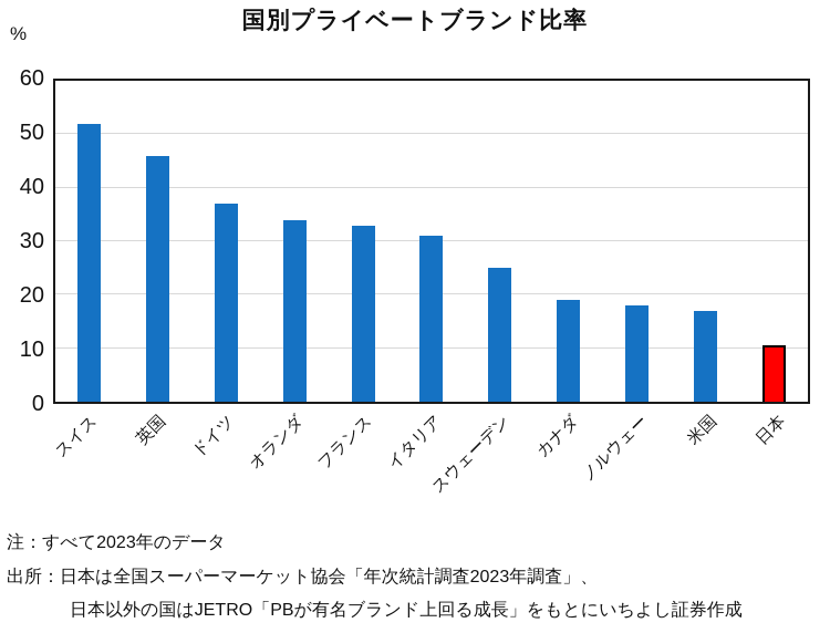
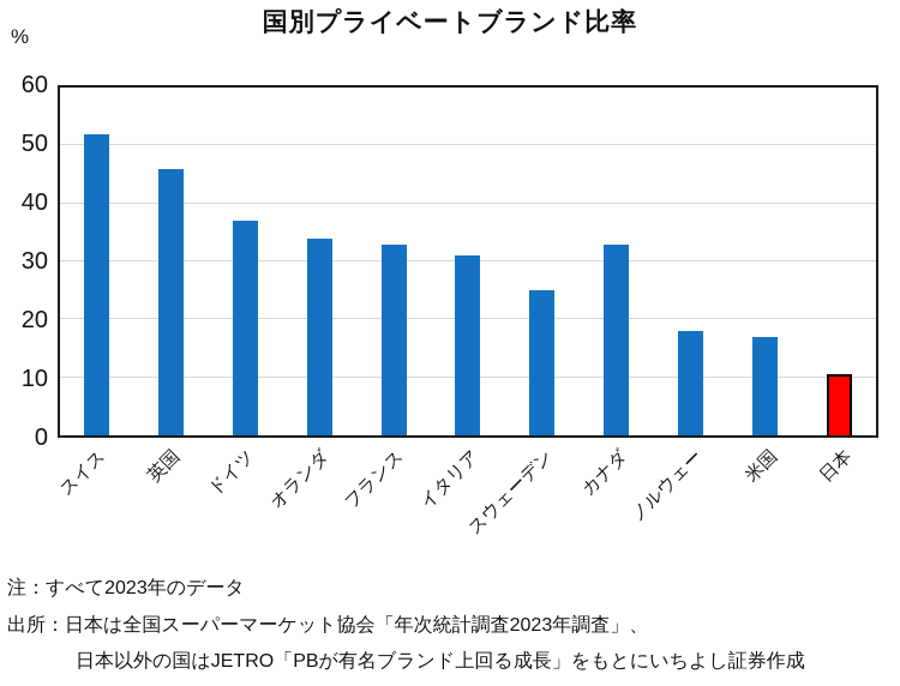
カナダ: 19 -> 33
